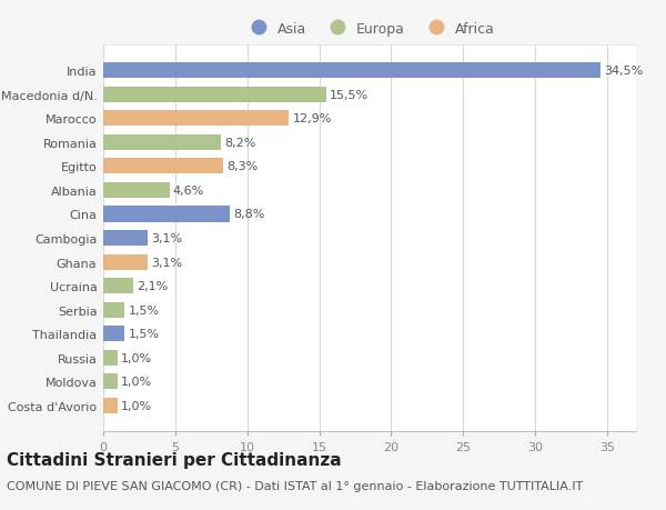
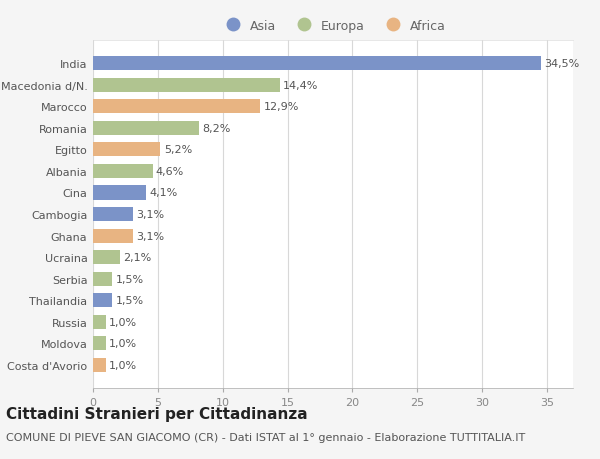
Macedonia d/N.: 15,5% -> 14,4%
Egitto: 8,3% -> 5,2%
Cina: 8,8% -> 4,1%
